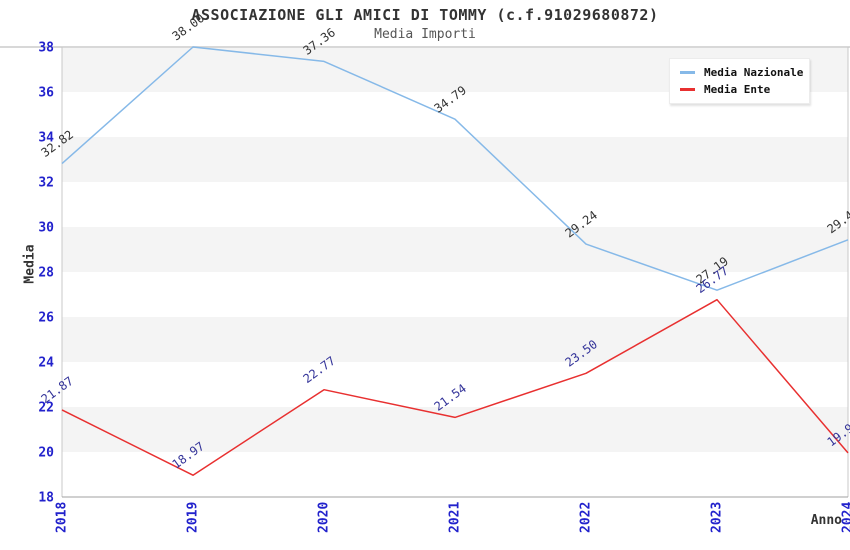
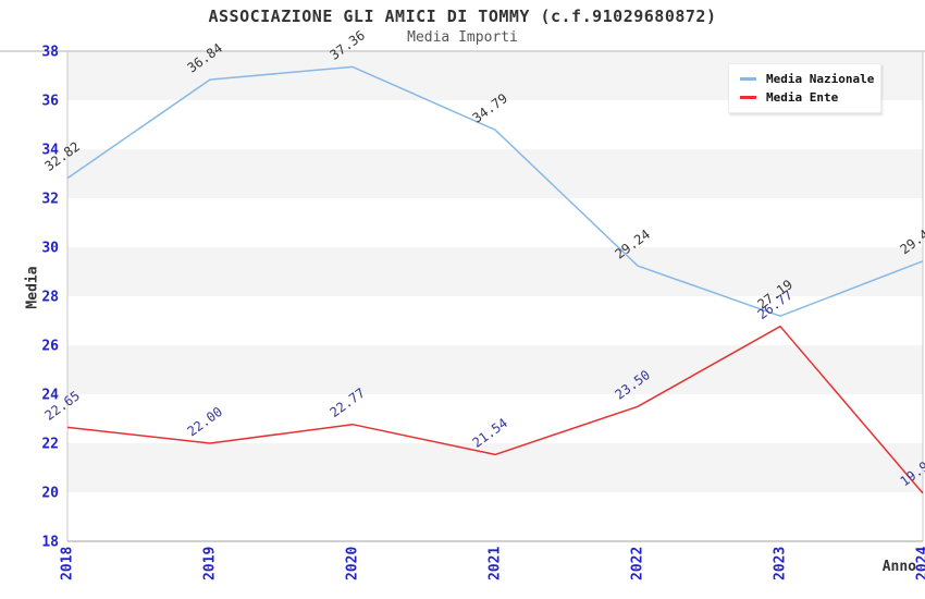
Media Ente/2018: 21.87 -> 22.65
Media Nazionale/2019: 38.00 -> 36.84
Media Ente/2019: 18.97 -> 22.00
